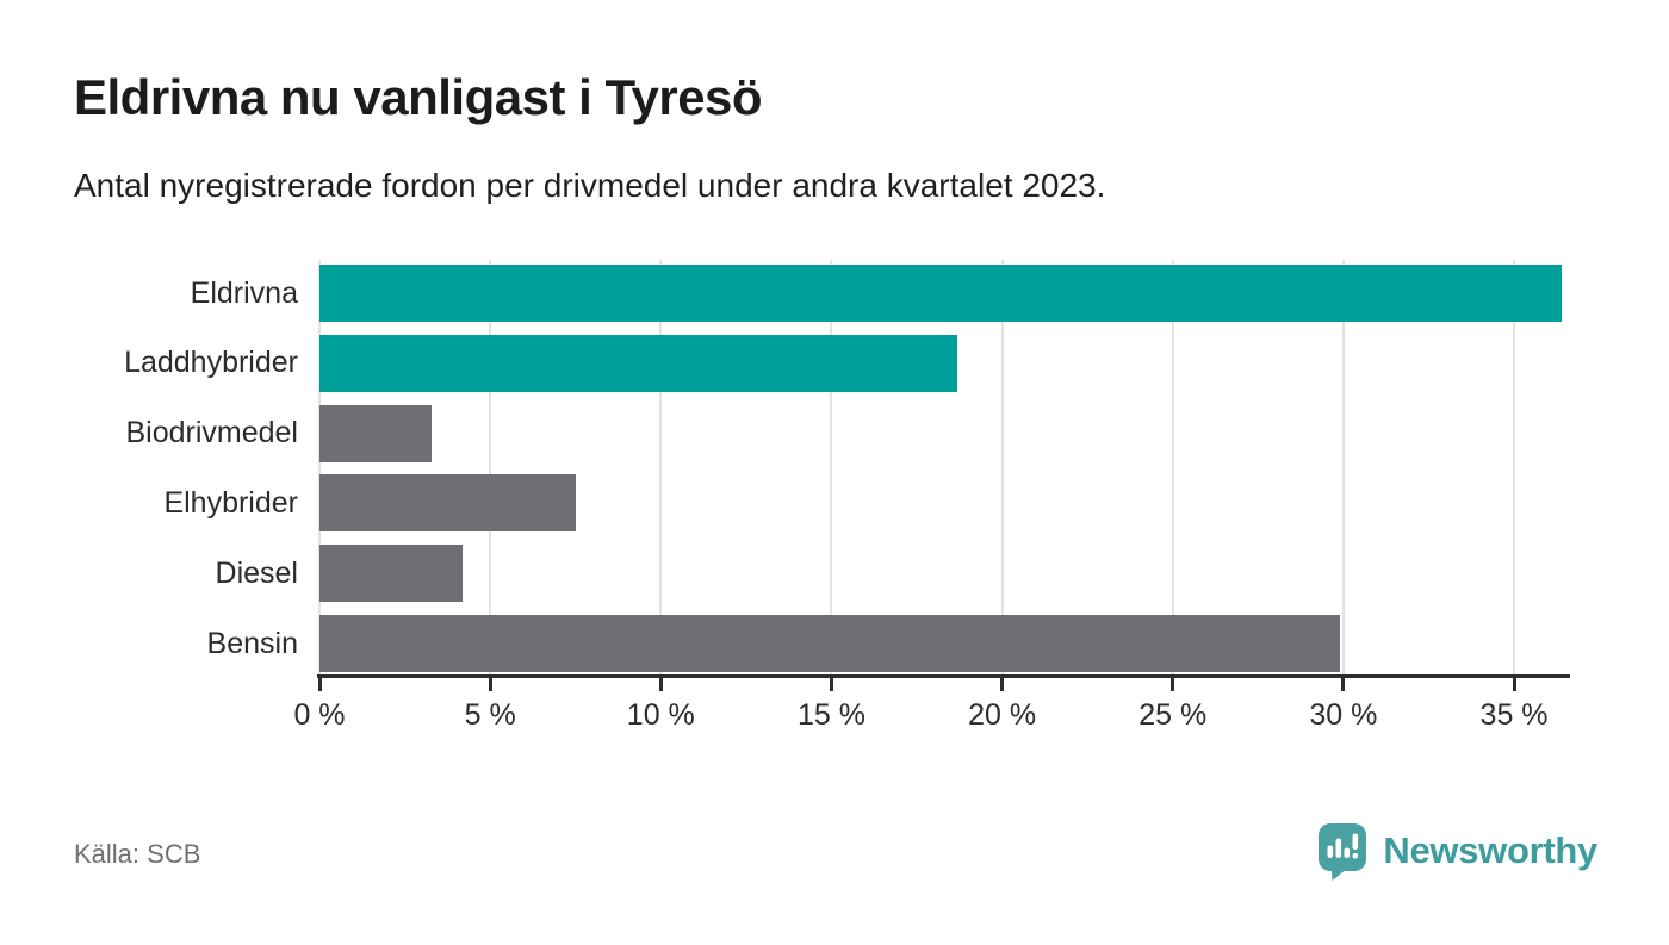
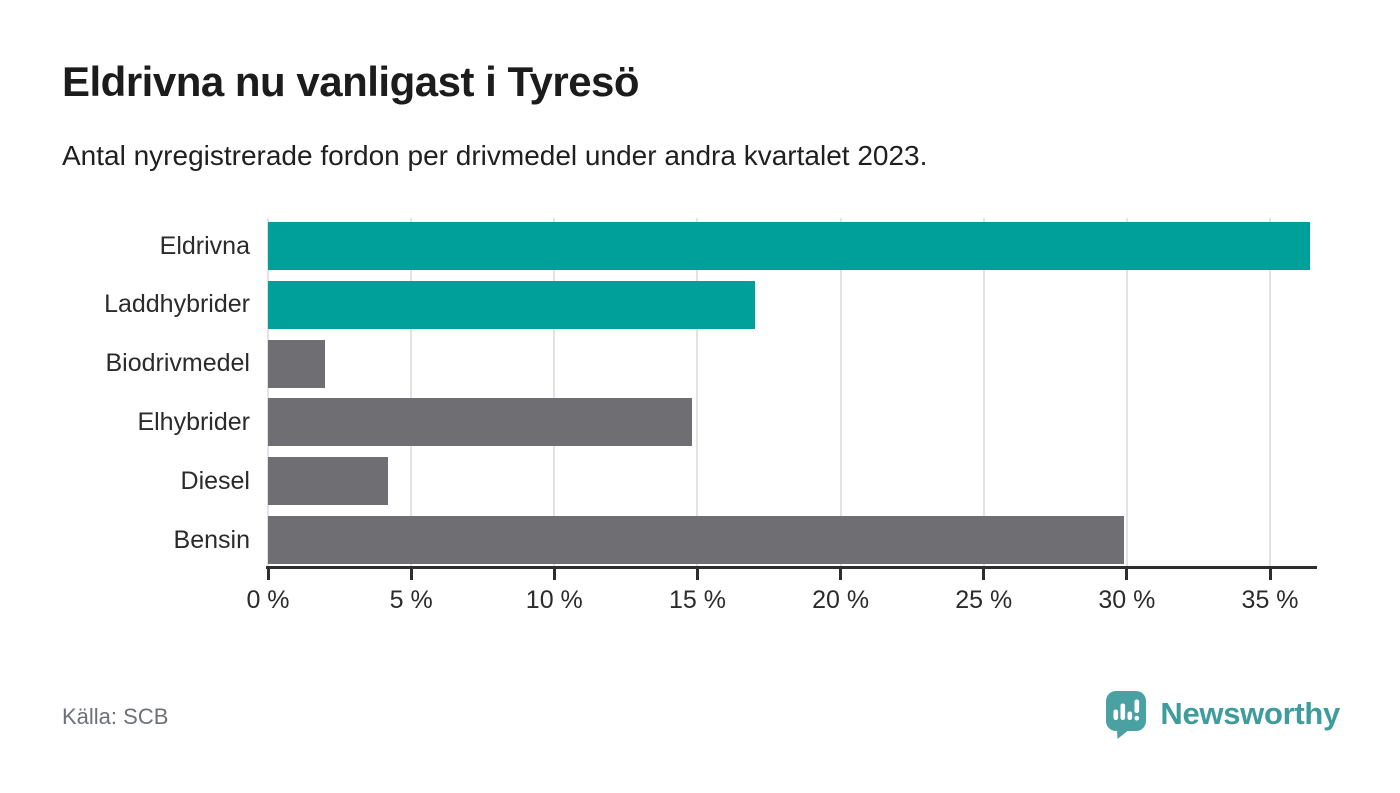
Laddhybrider: 18.7% -> 17.0%
Biodrivmedel: 3.3% -> 2.0%
Elhybrider: 7.5% -> 14.8%
